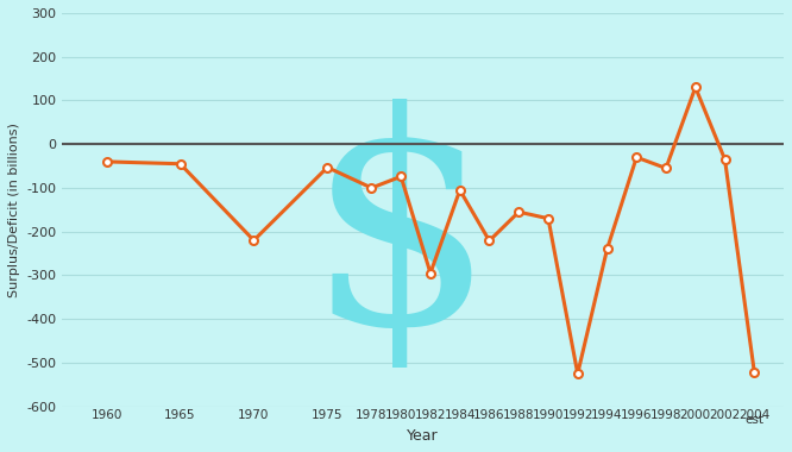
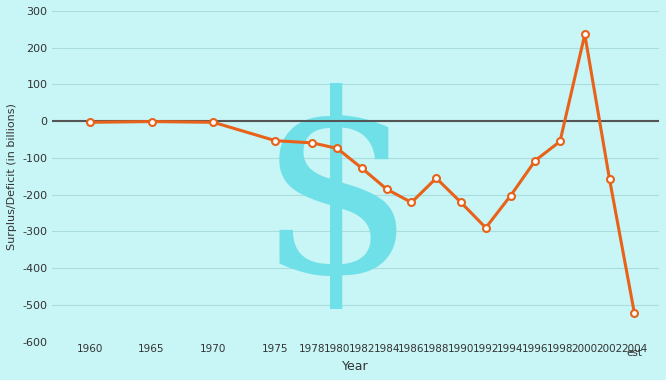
1960: -40 -> -3
1965: -45 -> -1
1970: -220 -> -3
1978: -100 -> -59
1982: -295 -> -128
1984: -105 -> -185
1990: -170 -> -221
1992: -525 -> -290
1994: -240 -> -203
1996: -30 -> -107
2000: 130 -> 236
2002: -35 -> -158
